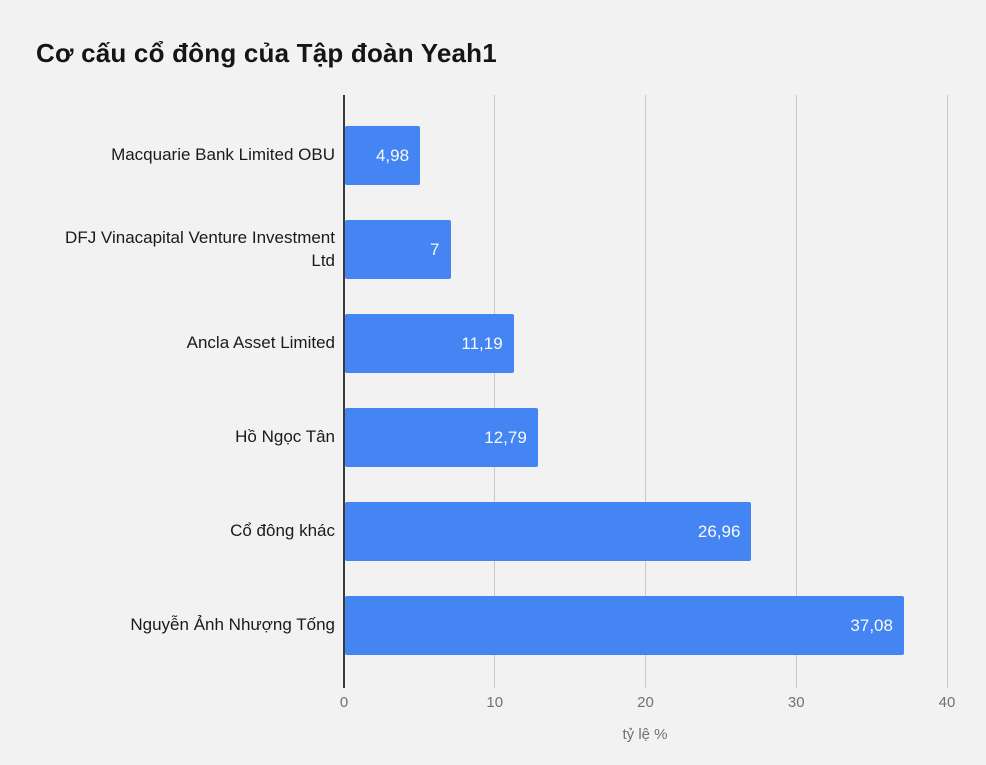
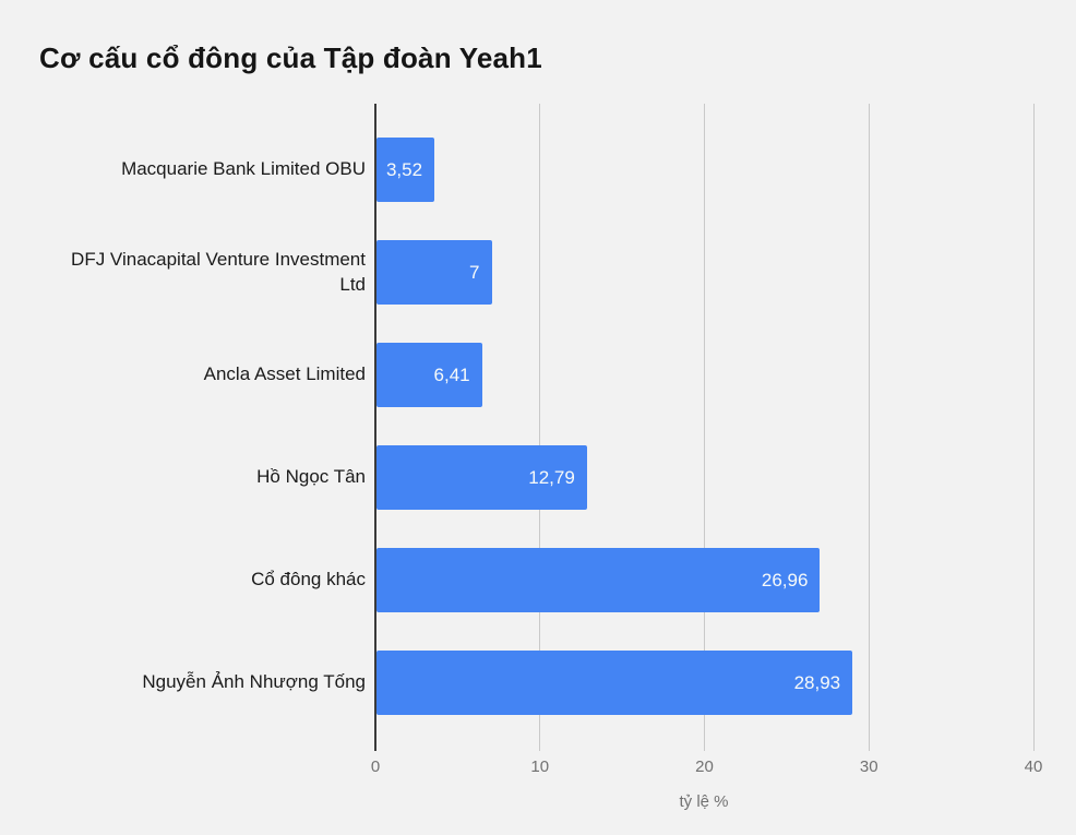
Macquarie Bank Limited OBU: 4,98 -> 3,52
Ancla Asset Limited: 11,19 -> 6,41
Nguyễn Ảnh Nhượng Tống: 37,08 -> 28,93
